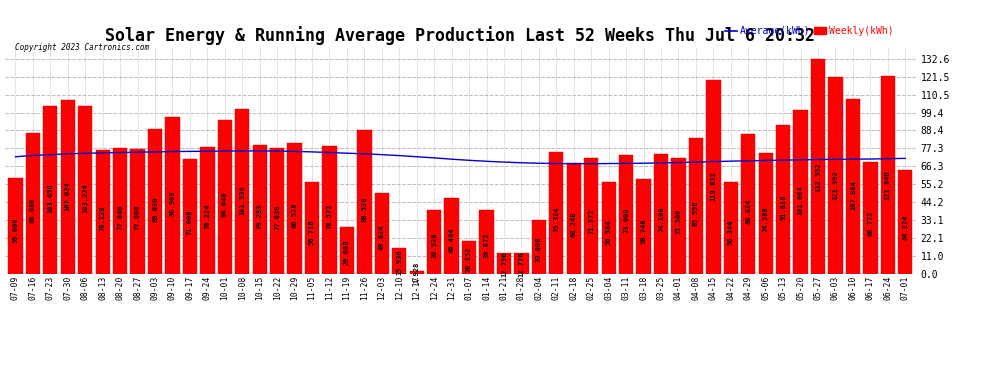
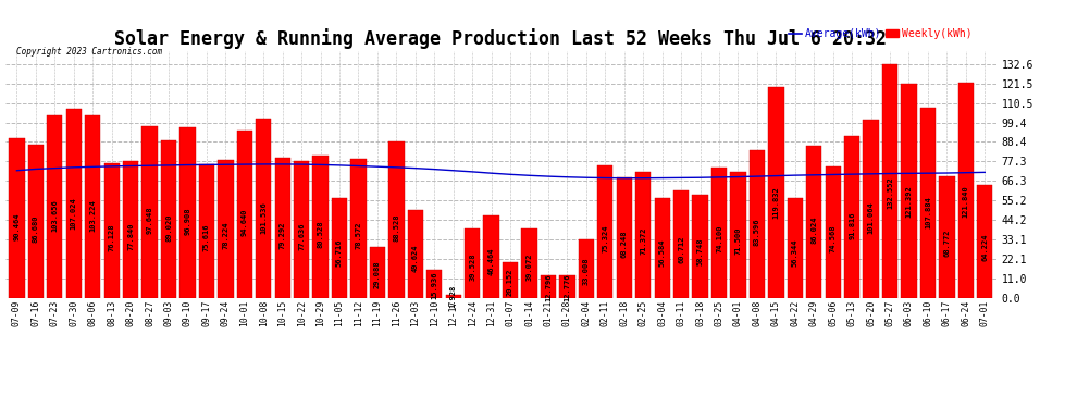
Weekly(kWh)/07-09: 59 -> 90
Weekly(kWh)/08-27: 77 -> 98
Weekly(kWh)/09-17: 71 -> 76
Weekly(kWh)/03-11: 73 -> 61
